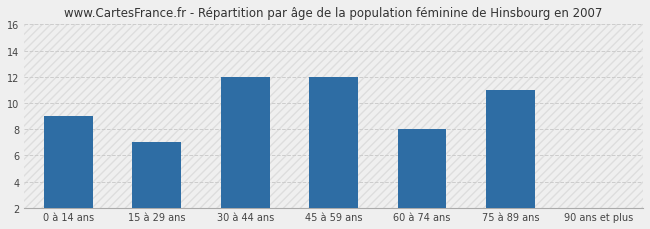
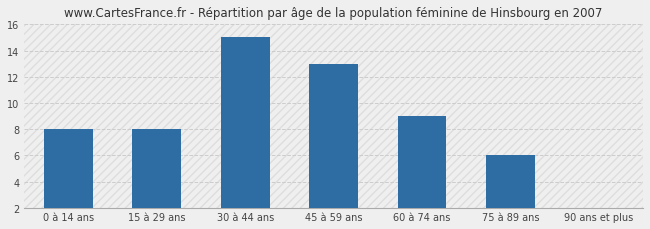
0 à 14 ans: 9 -> 8
15 à 29 ans: 7 -> 8
30 à 44 ans: 12 -> 15
45 à 59 ans: 12 -> 13
60 à 74 ans: 8 -> 9
75 à 89 ans: 11 -> 6
